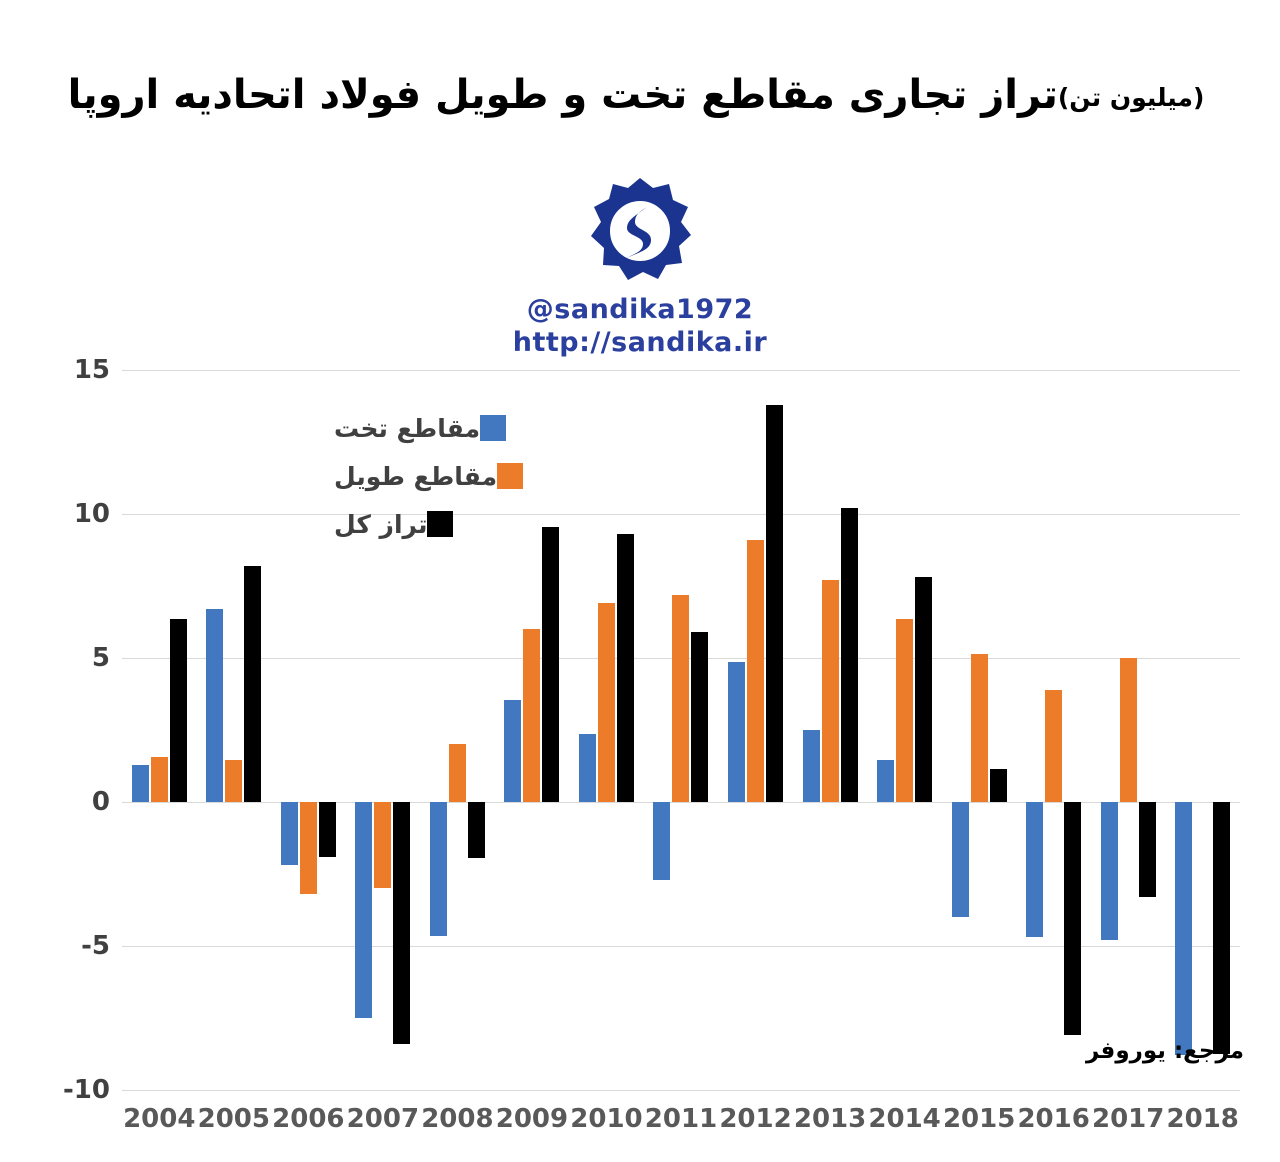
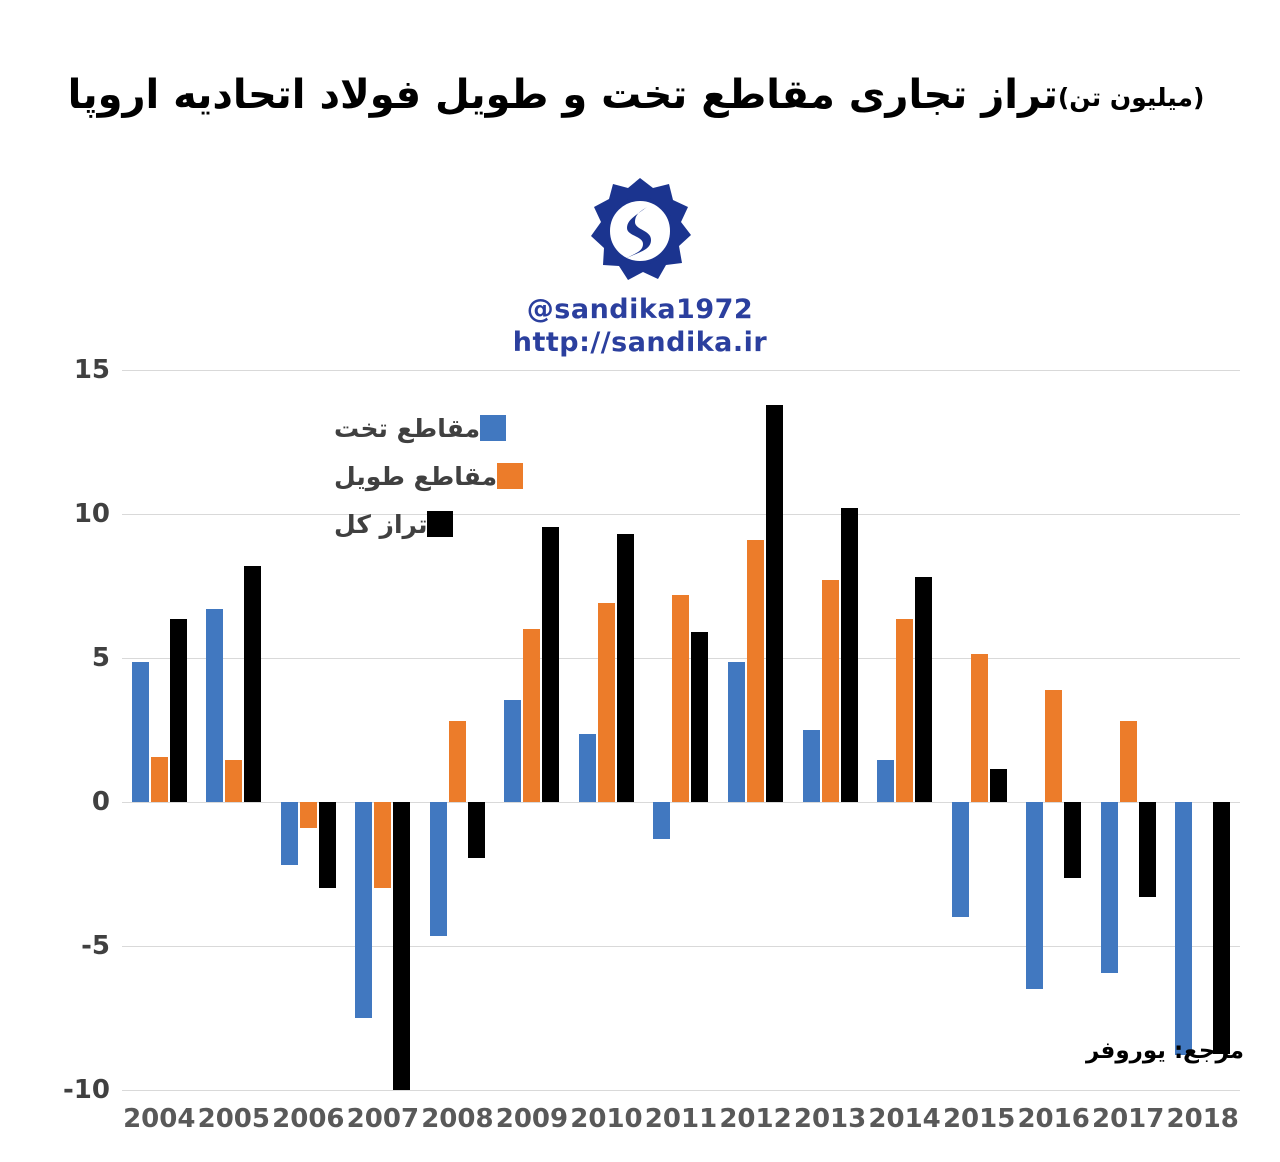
مقاطع تخت/2004: 1.3 -> 4.8
مقاطع طویل/2006: -3.2 -> -0.9
تراز کل/2006: -1.9 -> -3.0
تراز کل/2007: -8.4 -> -10.0
مقاطع طویل/2008: 2.0 -> 2.8
مقاطع تخت/2011: -2.7 -> -1.3
مقاطع تخت/2016: -4.7 -> -6.5
تراز کل/2016: -8.1 -> -2.6
مقاطع تخت/2017: -4.8 -> -6.0
مقاطع طویل/2017: 5.0 -> 2.8
